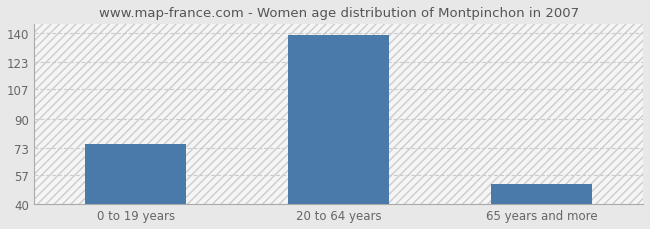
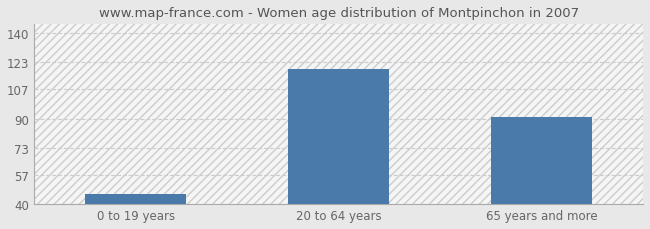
0 to 19 years: 75 -> 46
20 to 64 years: 139 -> 119
65 years and more: 52 -> 91
